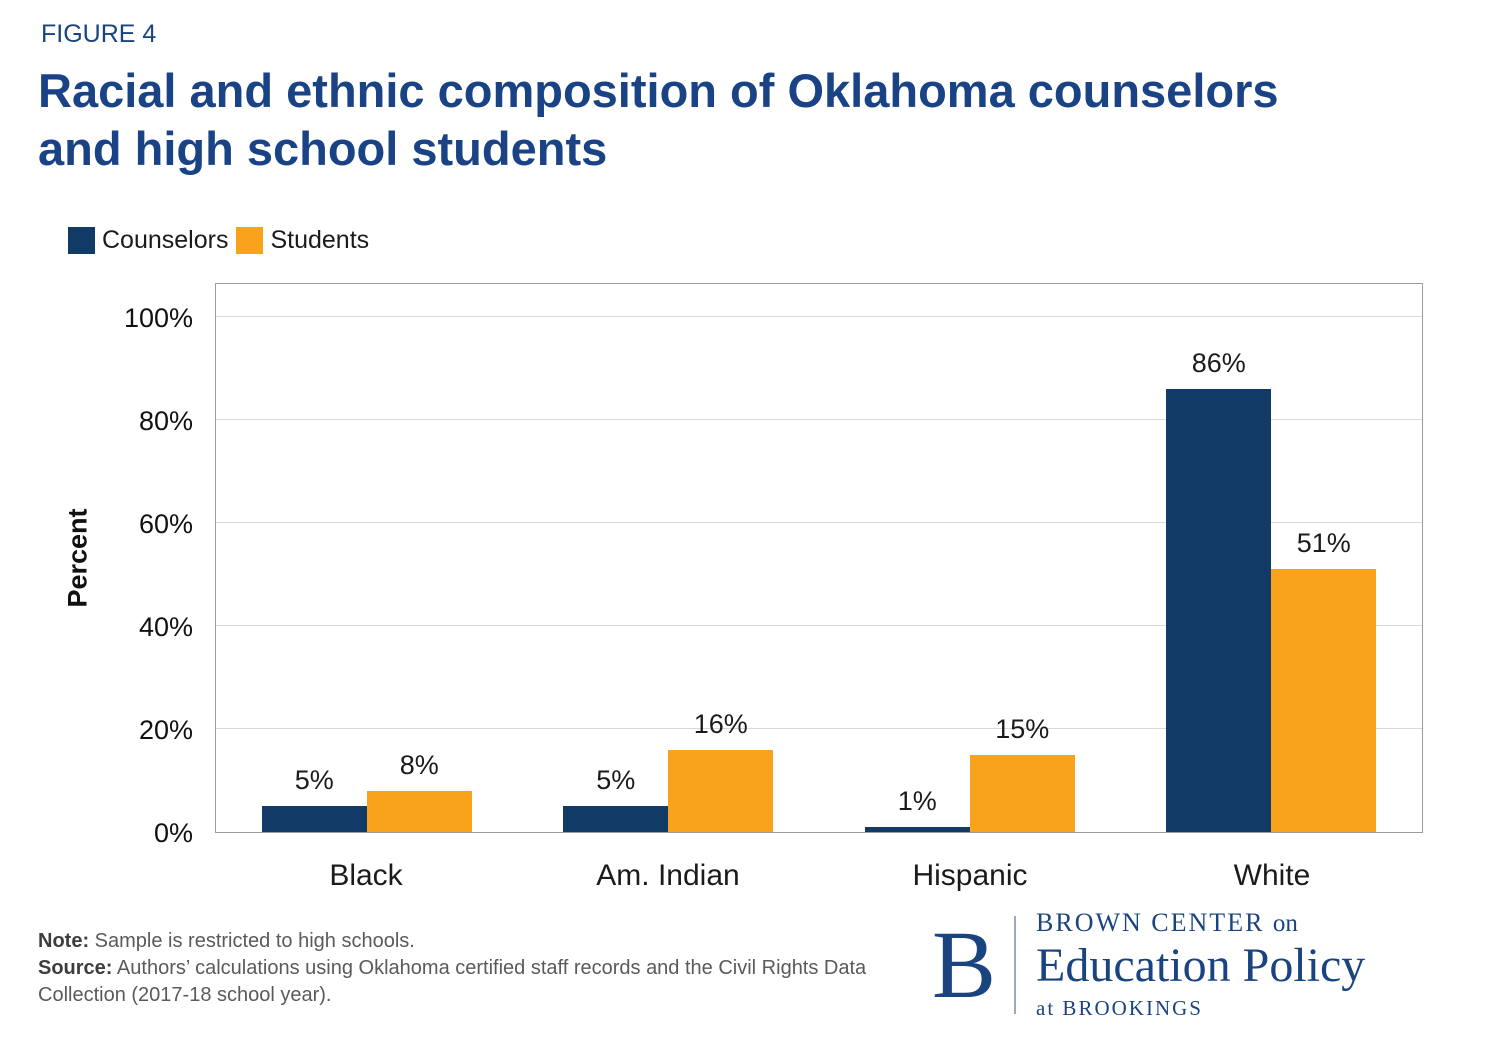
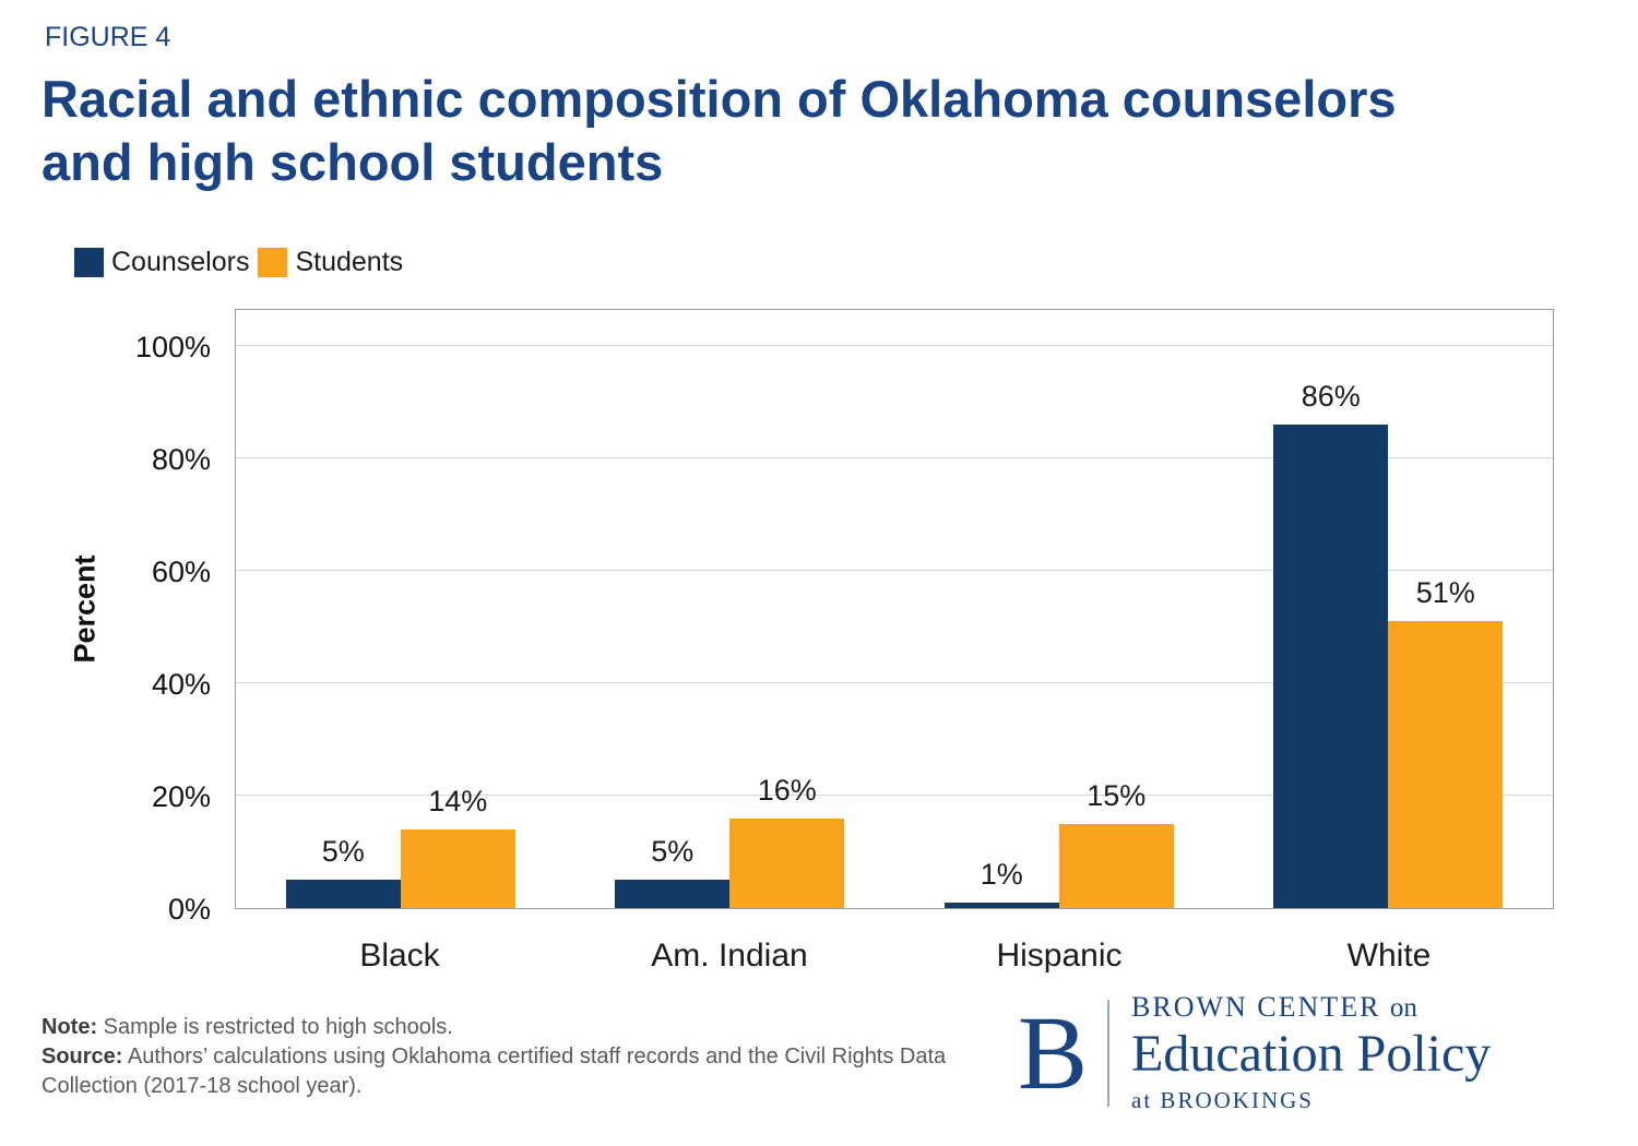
Students/Black: 8% -> 14%
